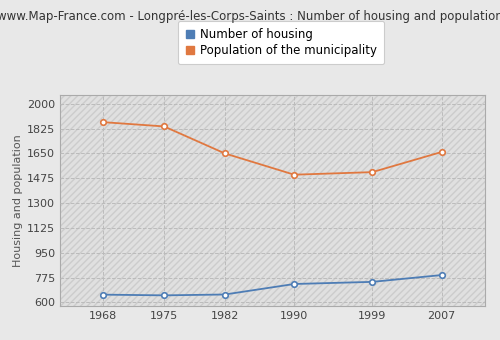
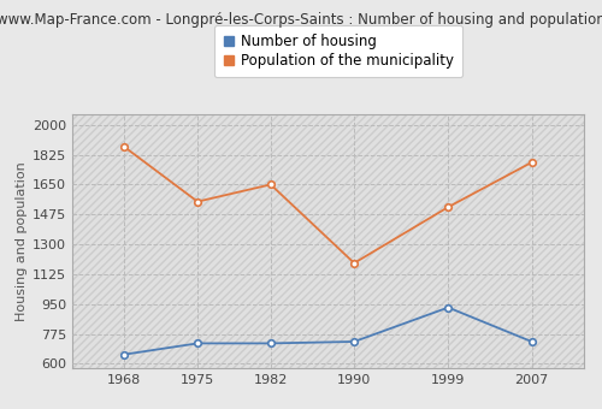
Number of housing/1975: 650 -> 720
Population of the municipality/1975: 1840 -> 1550
Number of housing/1982: 660 -> 720
Population of the municipality/1990: 1500 -> 1190
Number of housing/1999: 740 -> 930
Number of housing/2007: 790 -> 730
Population of the municipality/2007: 1660 -> 1780
